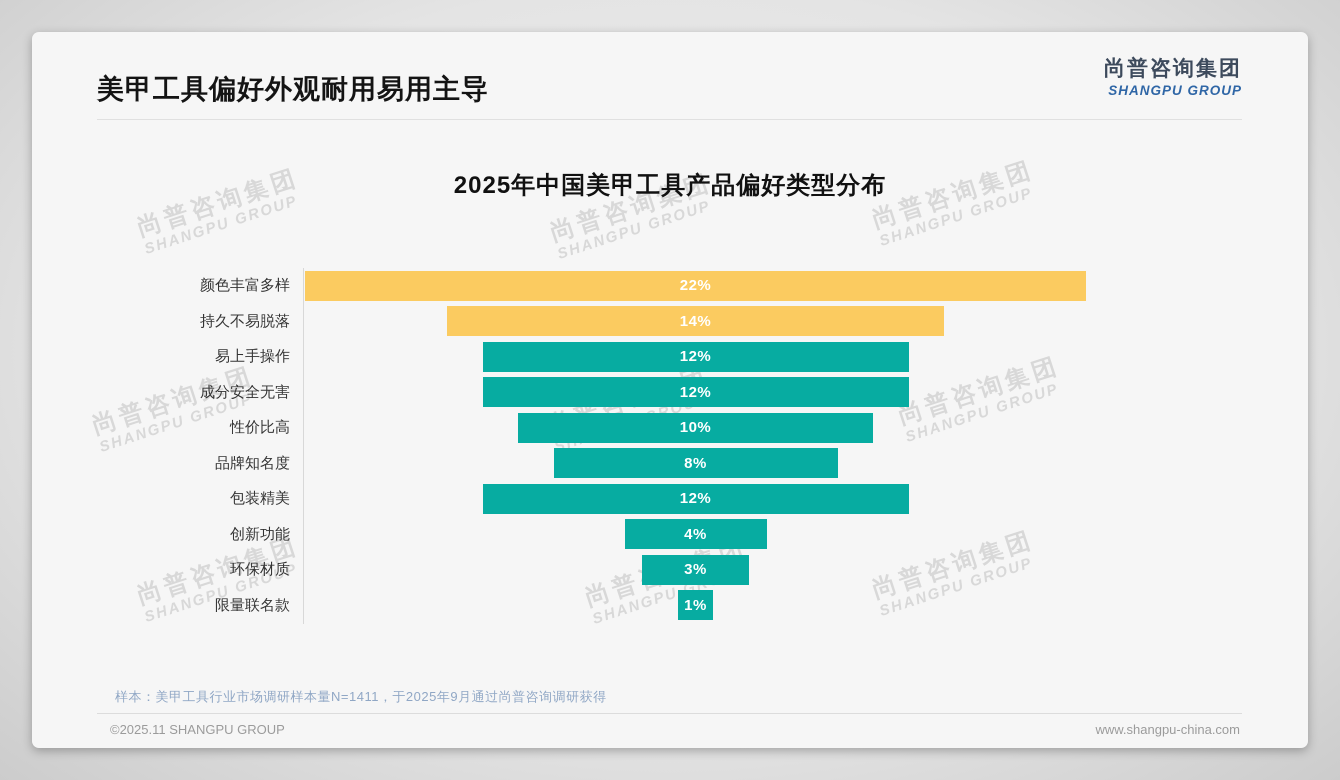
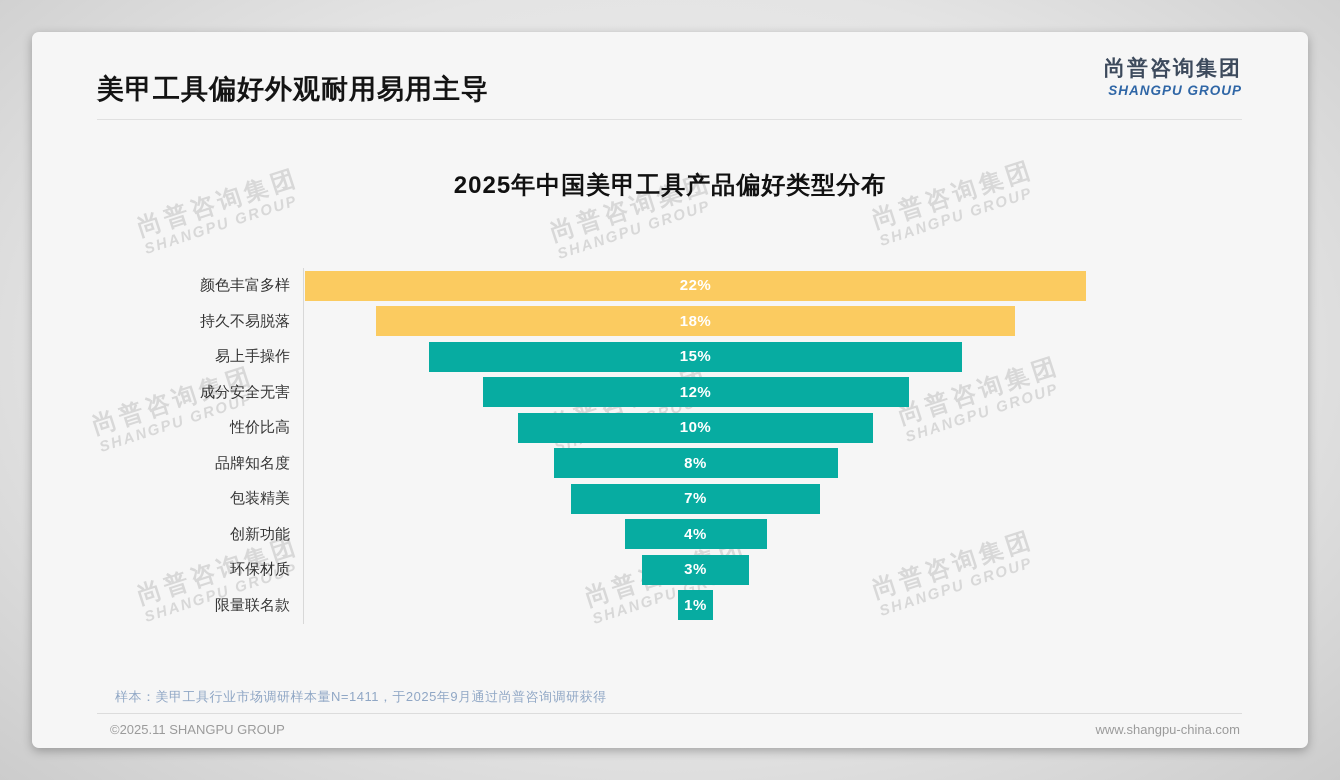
持久不易脱落: 14% -> 18%
易上手操作: 12% -> 15%
包装精美: 12% -> 7%
